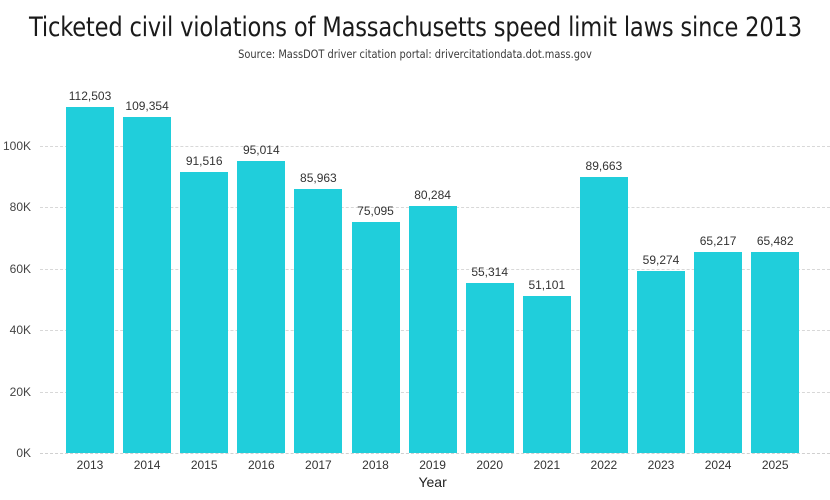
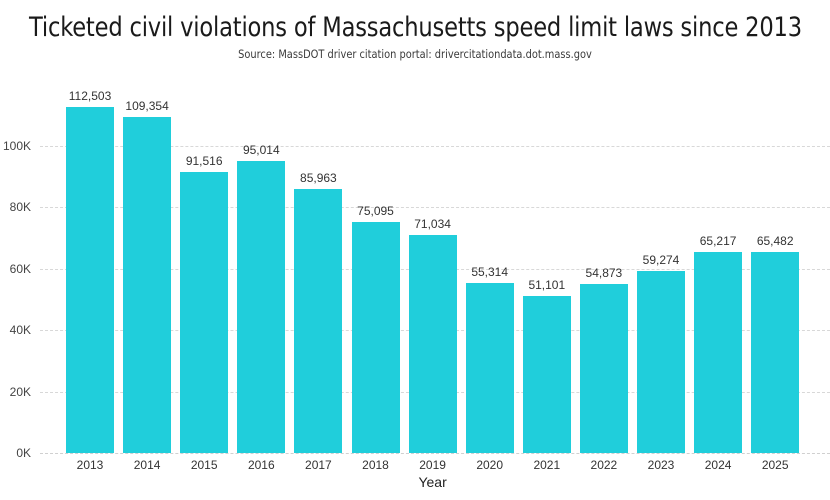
2019: 80,284 -> 71,034
2022: 89,663 -> 54,873
